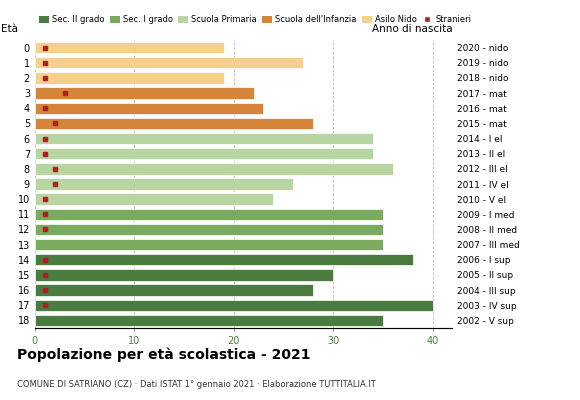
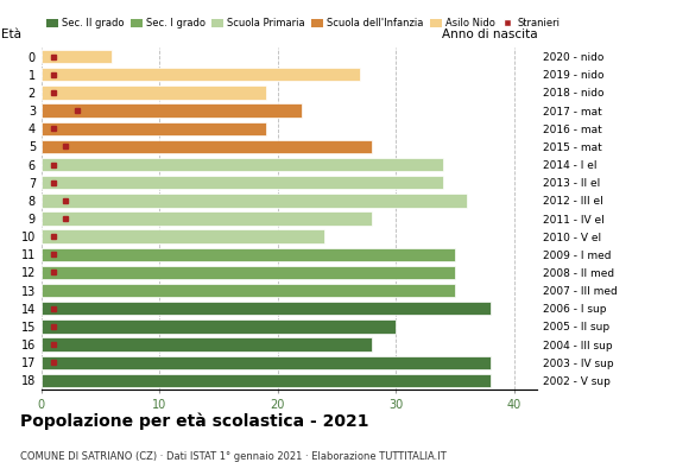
0: 19 -> 6
4: 23 -> 19
9: 26 -> 28
17: 40 -> 38
18: 35 -> 38
